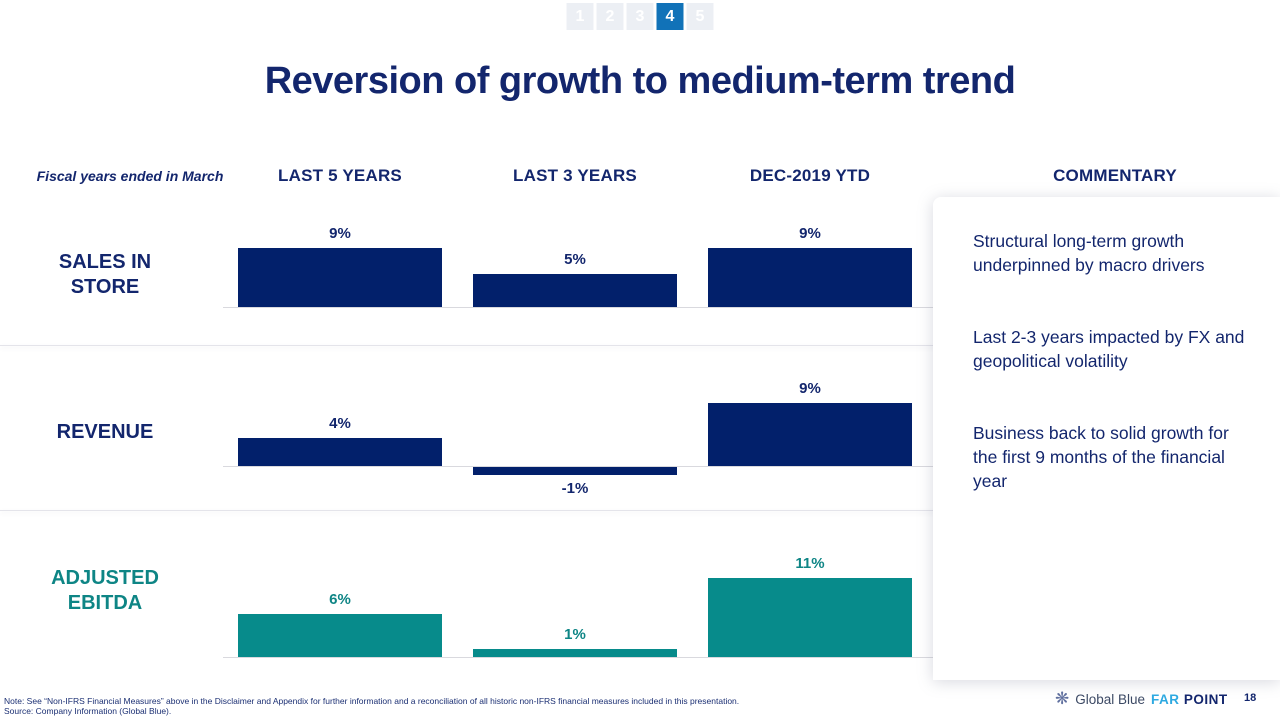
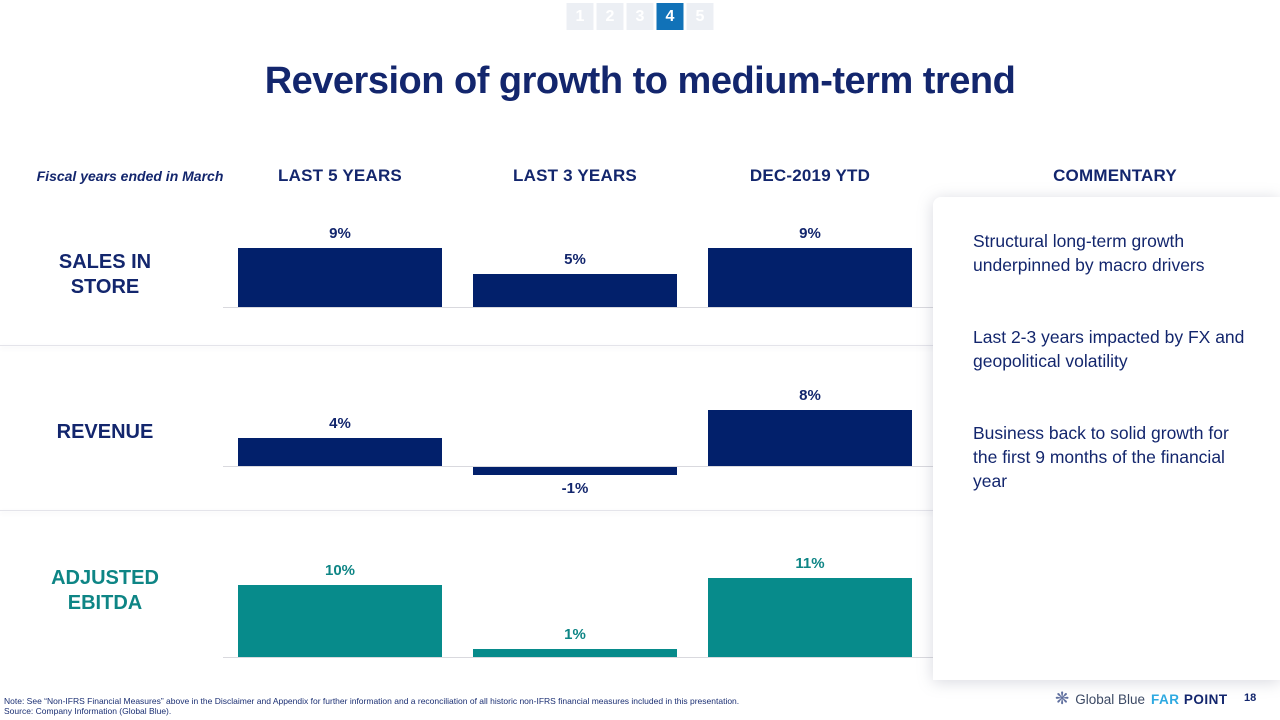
ADJUSTED EBITDA/LAST 5 YEARS: 6% -> 10%
REVENUE/DEC-2019 YTD: 9% -> 8%
